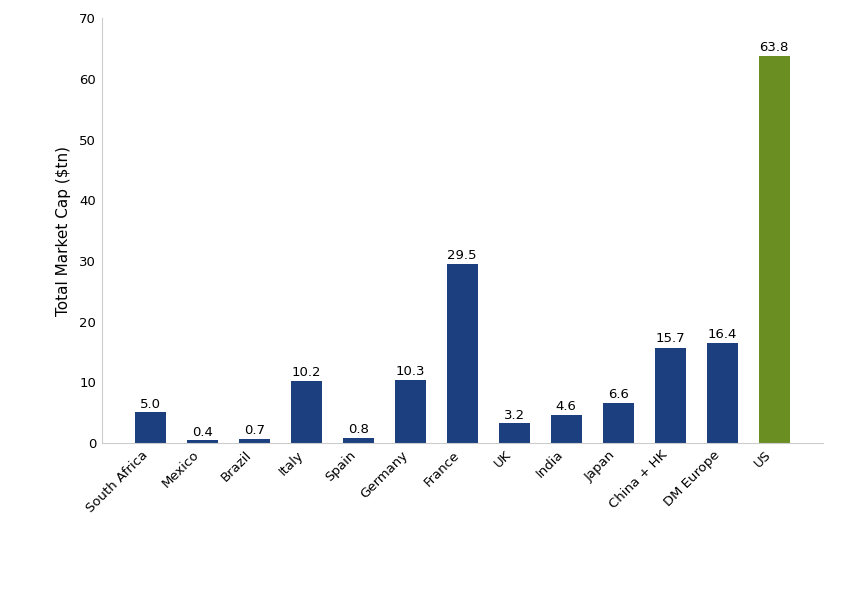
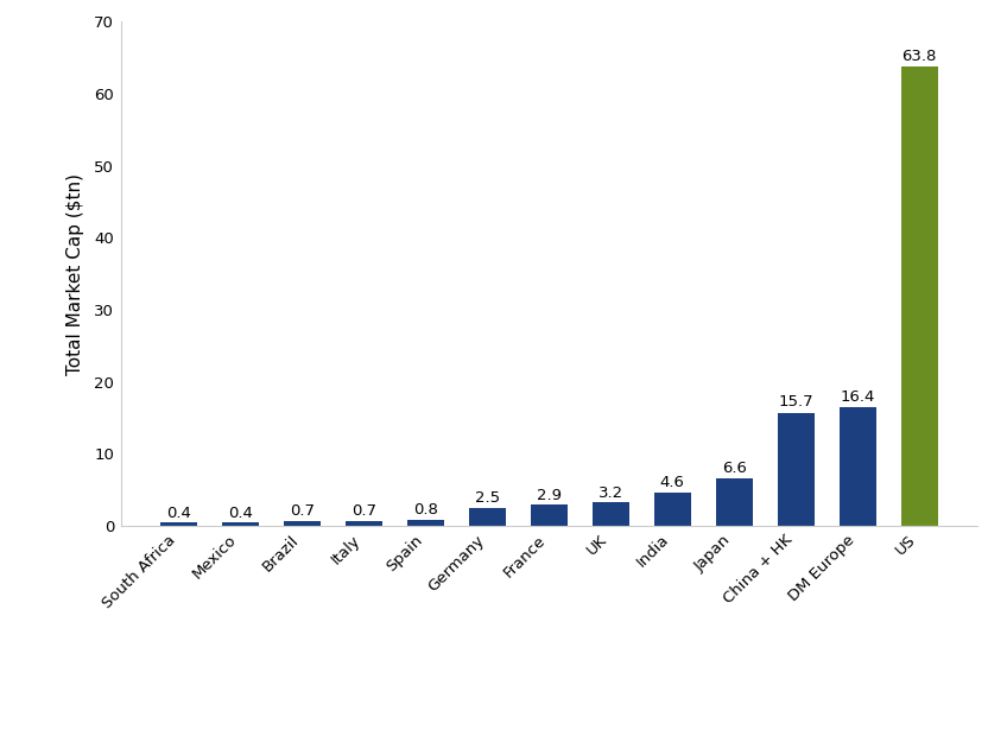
South Africa: 5.0 -> 0.4
Italy: 10.2 -> 0.7
Germany: 10.3 -> 2.5
France: 29.5 -> 2.9
